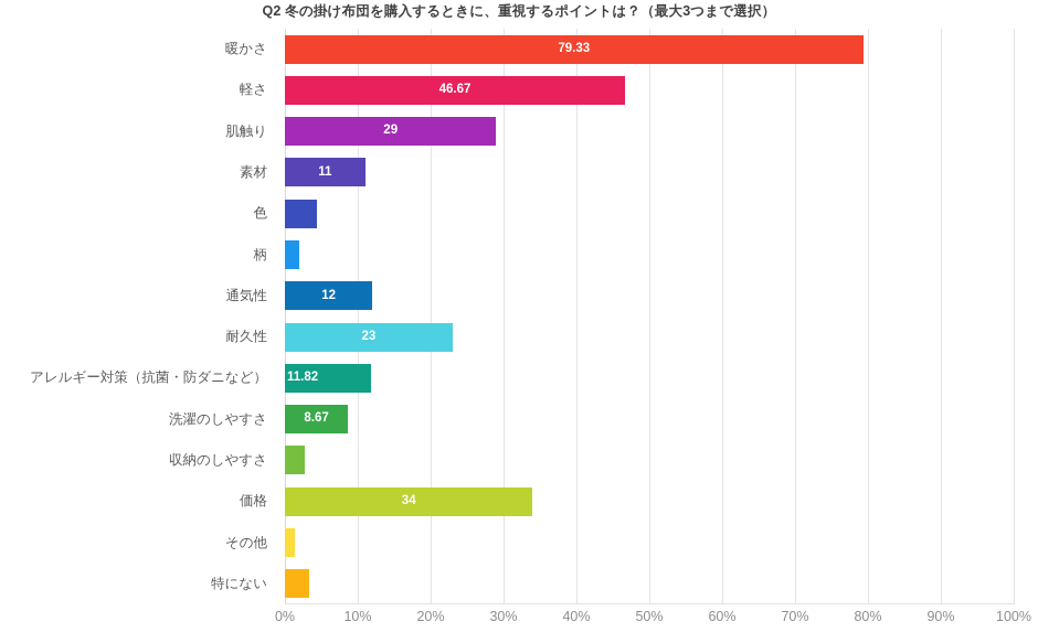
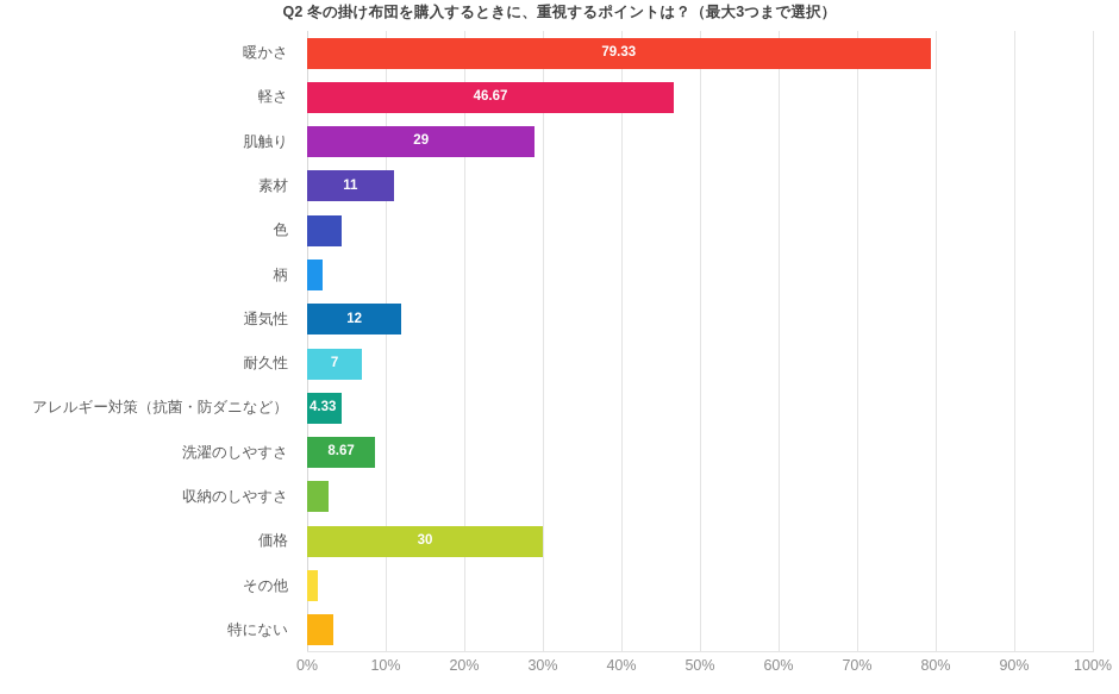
耐久性: 23 -> 7
アレルギー対策（抗菌・防ダニなど）: 11.82 -> 4.33
価格: 34 -> 30
